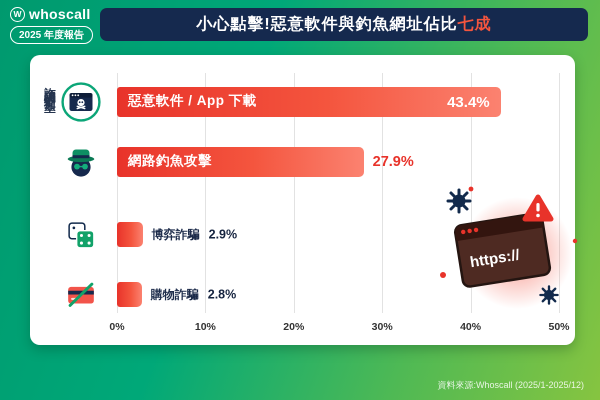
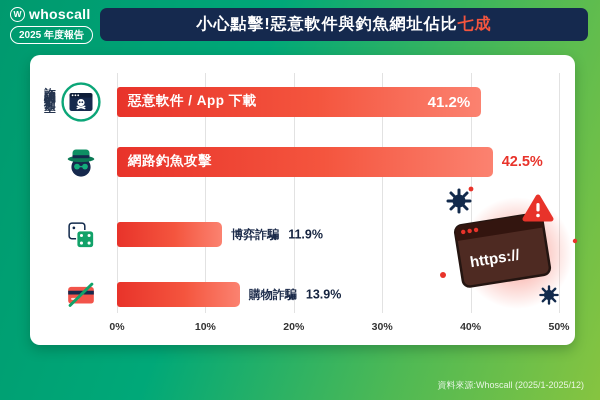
惡意軟件 / App 下載: 43.4% -> 41.2%
網路釣魚攻擊: 27.9% -> 42.5%
博弈詐騙: 2.9% -> 11.9%
購物詐騙: 2.8% -> 13.9%
